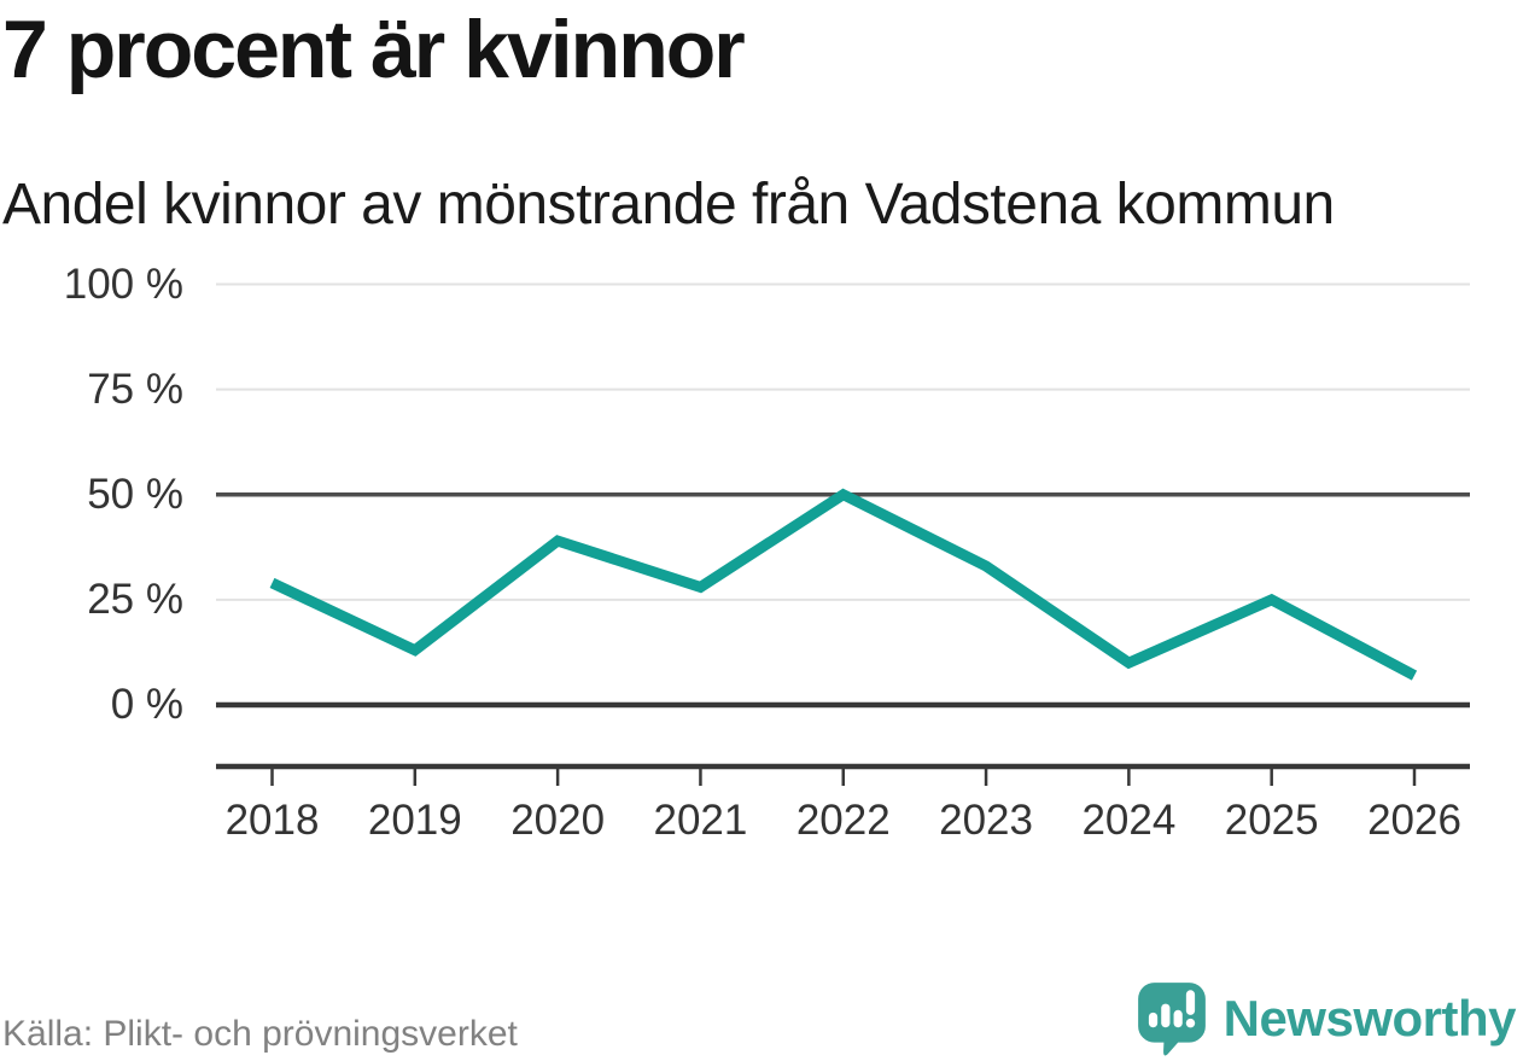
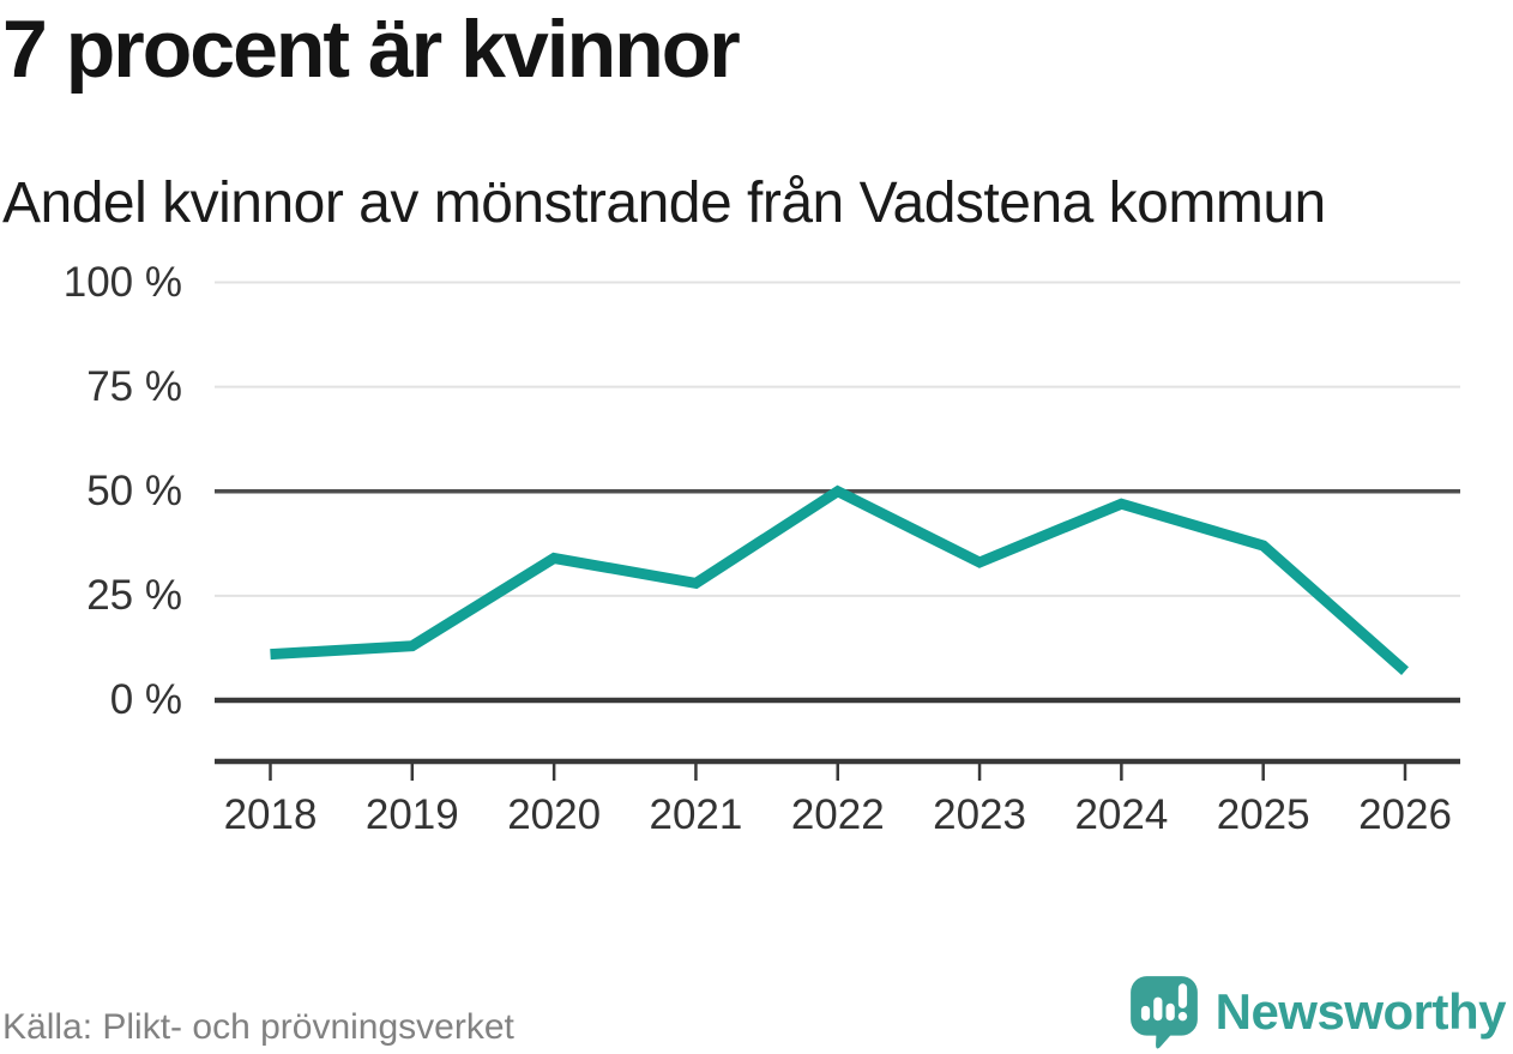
2018: 29% -> 11%
2020: 39% -> 34%
2024: 10% -> 47%
2025: 25% -> 37%
